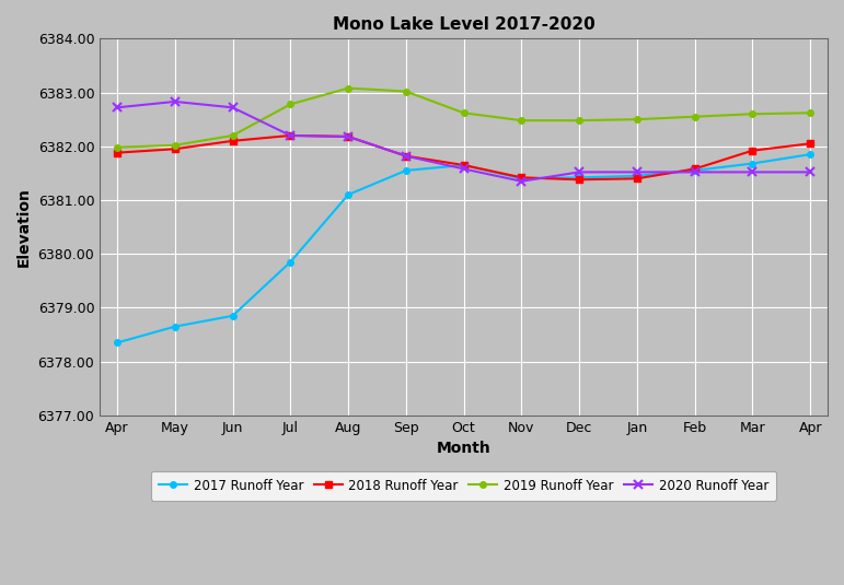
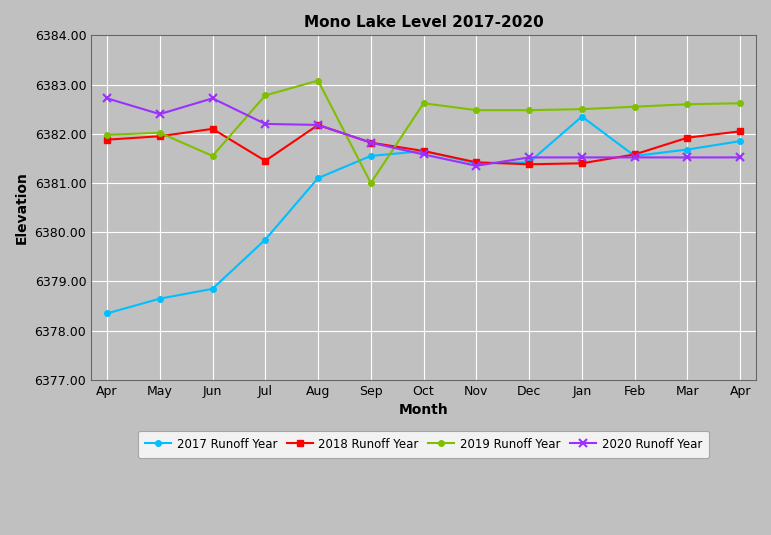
2020 Runoff Year/May: 6382.83 -> 6382.40
2019 Runoff Year/Jun: 6382.20 -> 6381.55
2018 Runoff Year/Jul: 6382.20 -> 6381.45
2019 Runoff Year/Sep: 6383.02 -> 6381.00
2017 Runoff Year/Jan: 6381.45 -> 6382.35
